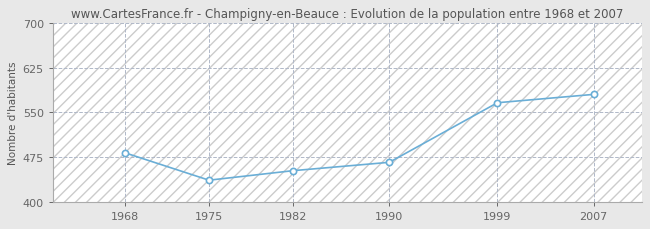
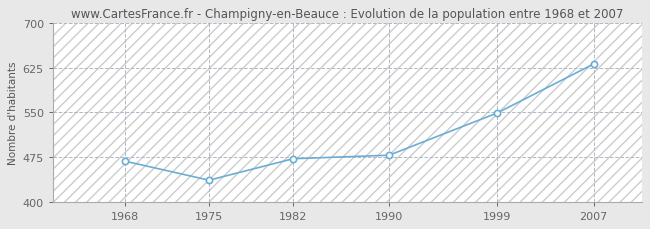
1968: 482 -> 468
1982: 452 -> 472
1990: 466 -> 478
1999: 566 -> 549
2007: 580 -> 631
